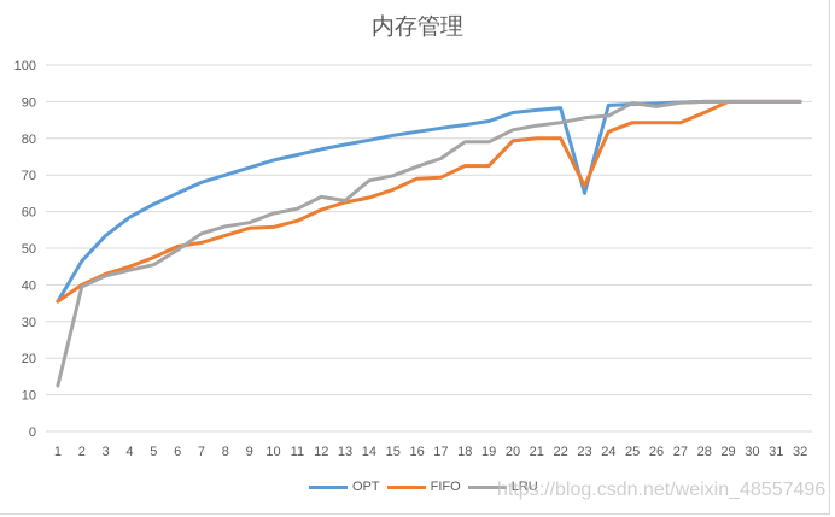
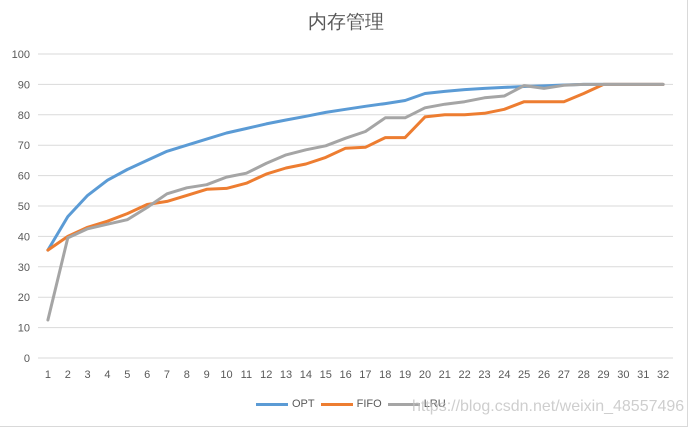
LRU/13: 63 -> 67
OPT/23: 65 -> 89
FIFO/23: 67 -> 80
